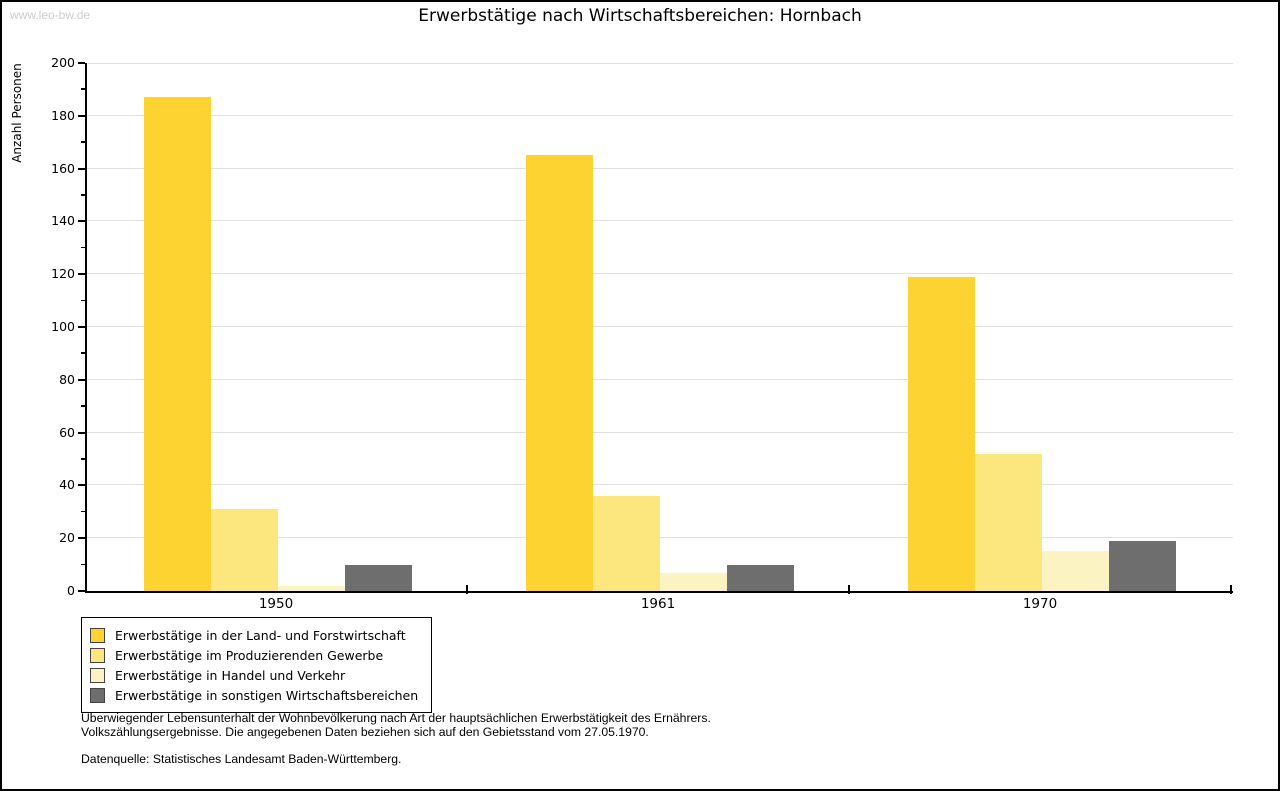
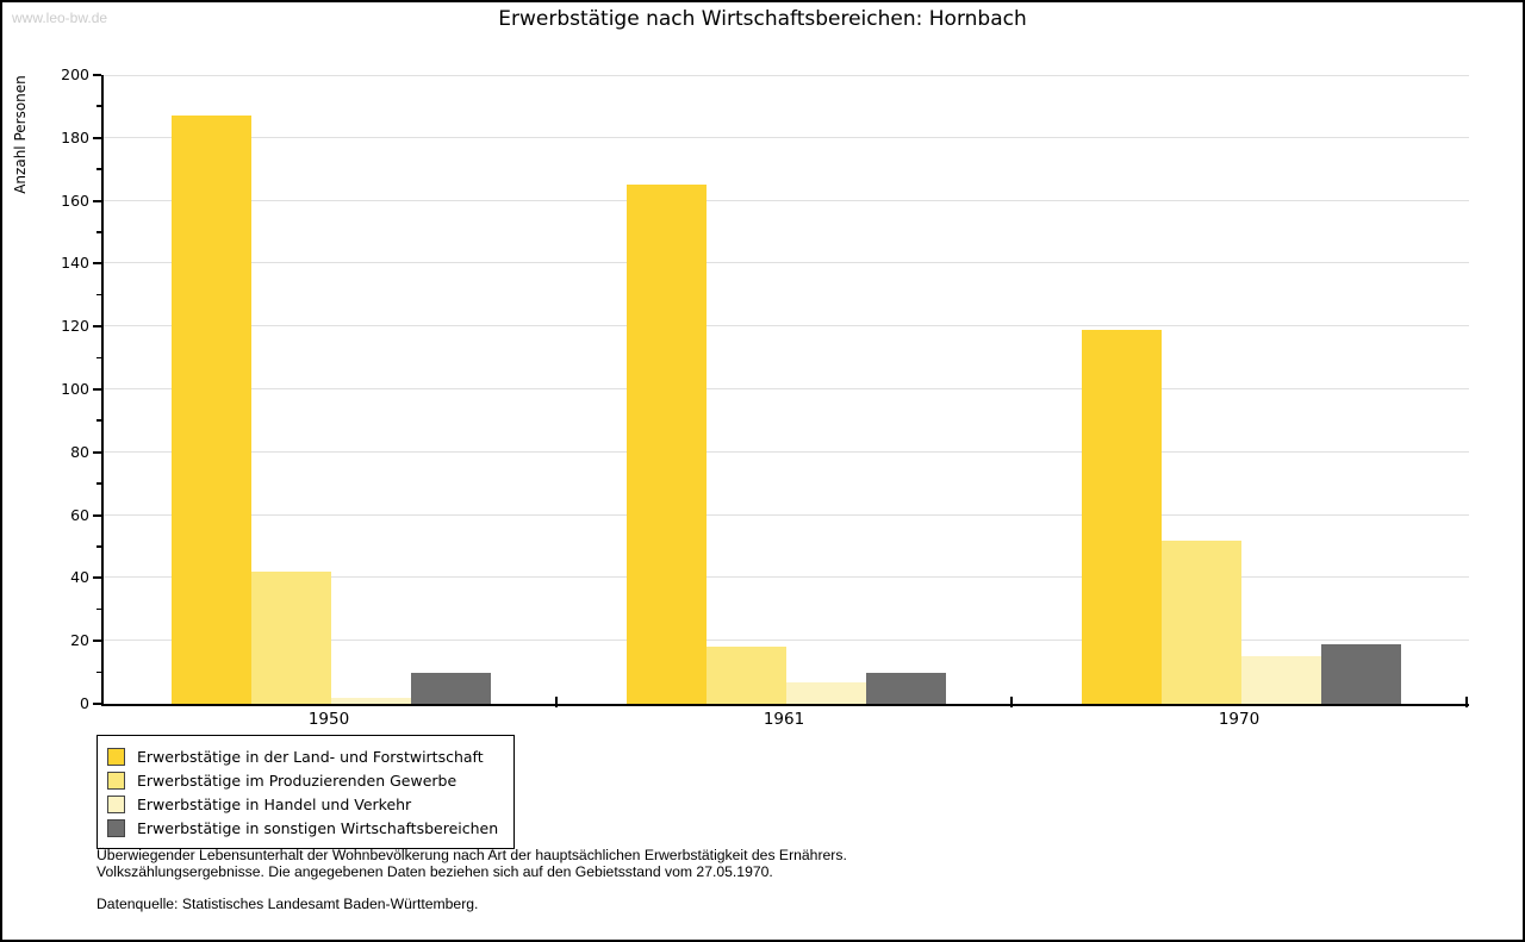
Erwerbstätige im Produzierenden Gewerbe/1950: 31 -> 42
Erwerbstätige im Produzierenden Gewerbe/1961: 36 -> 18
